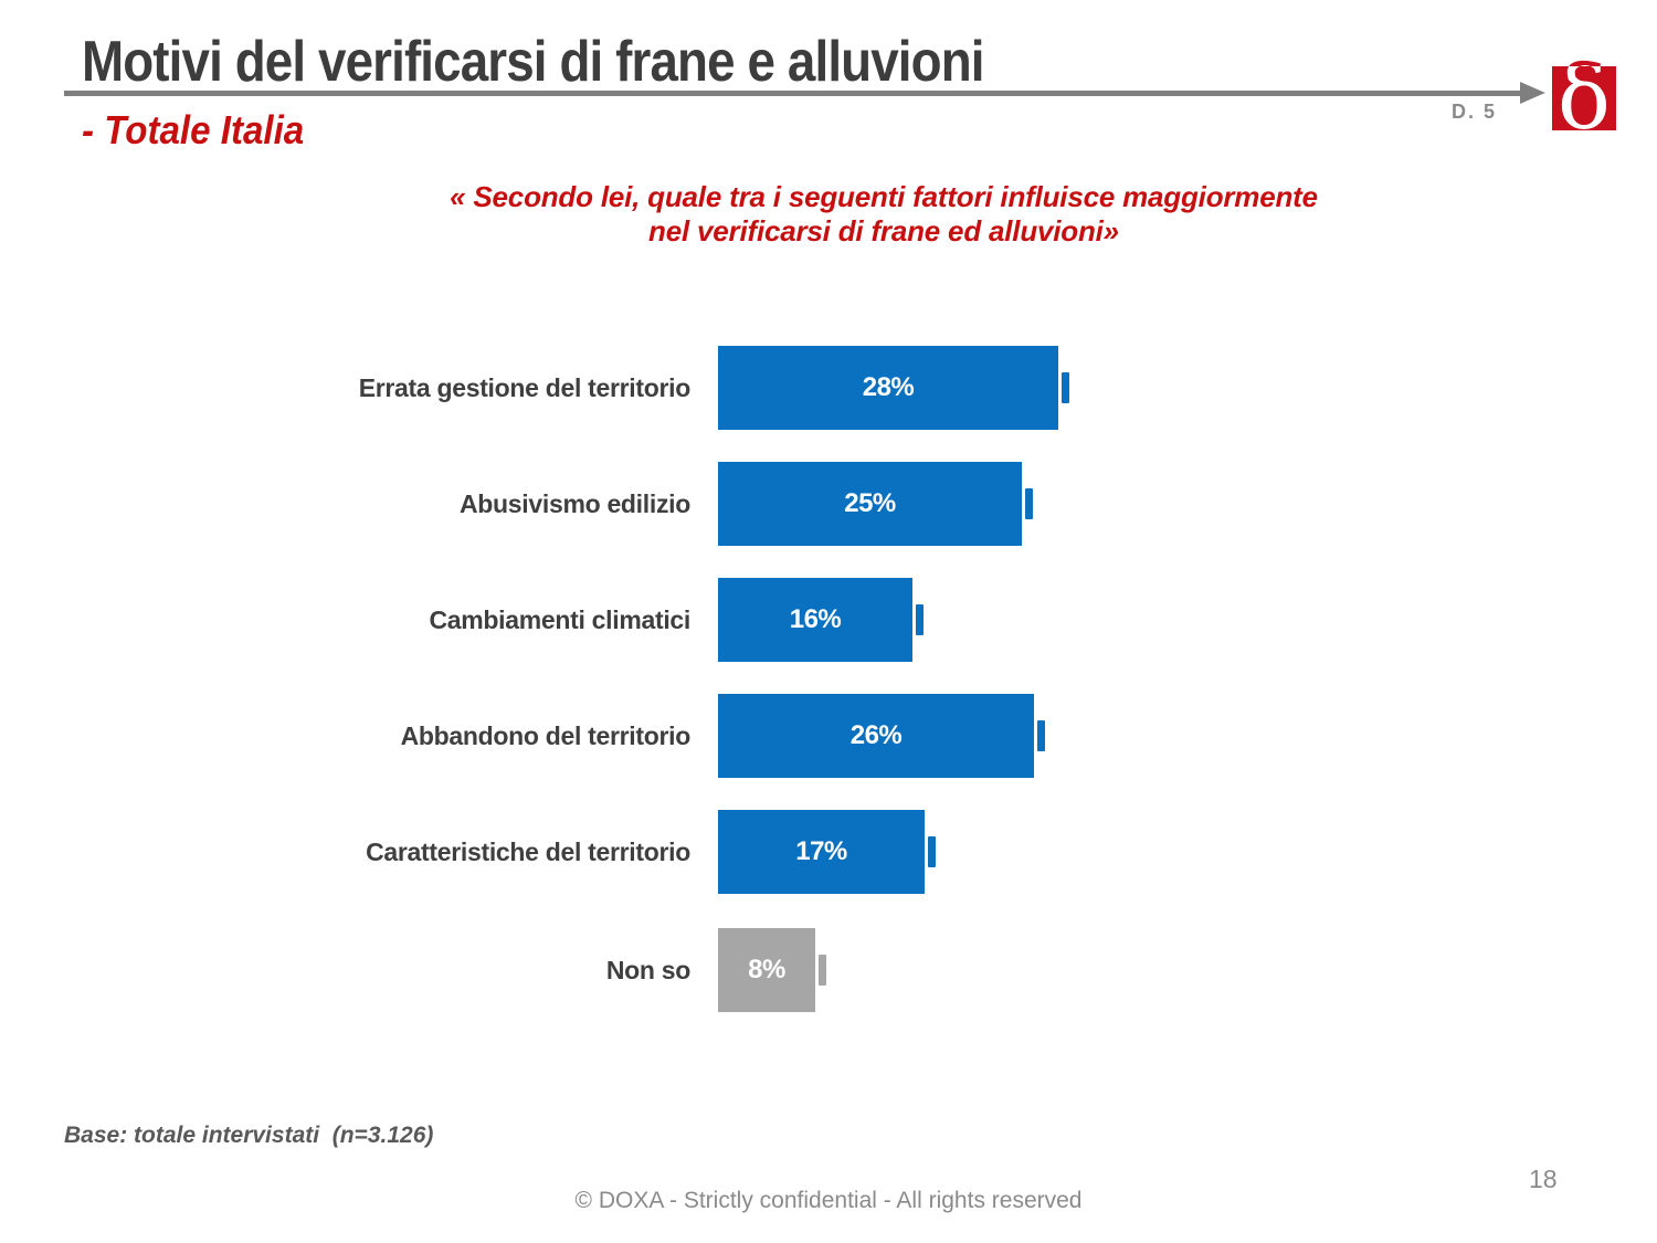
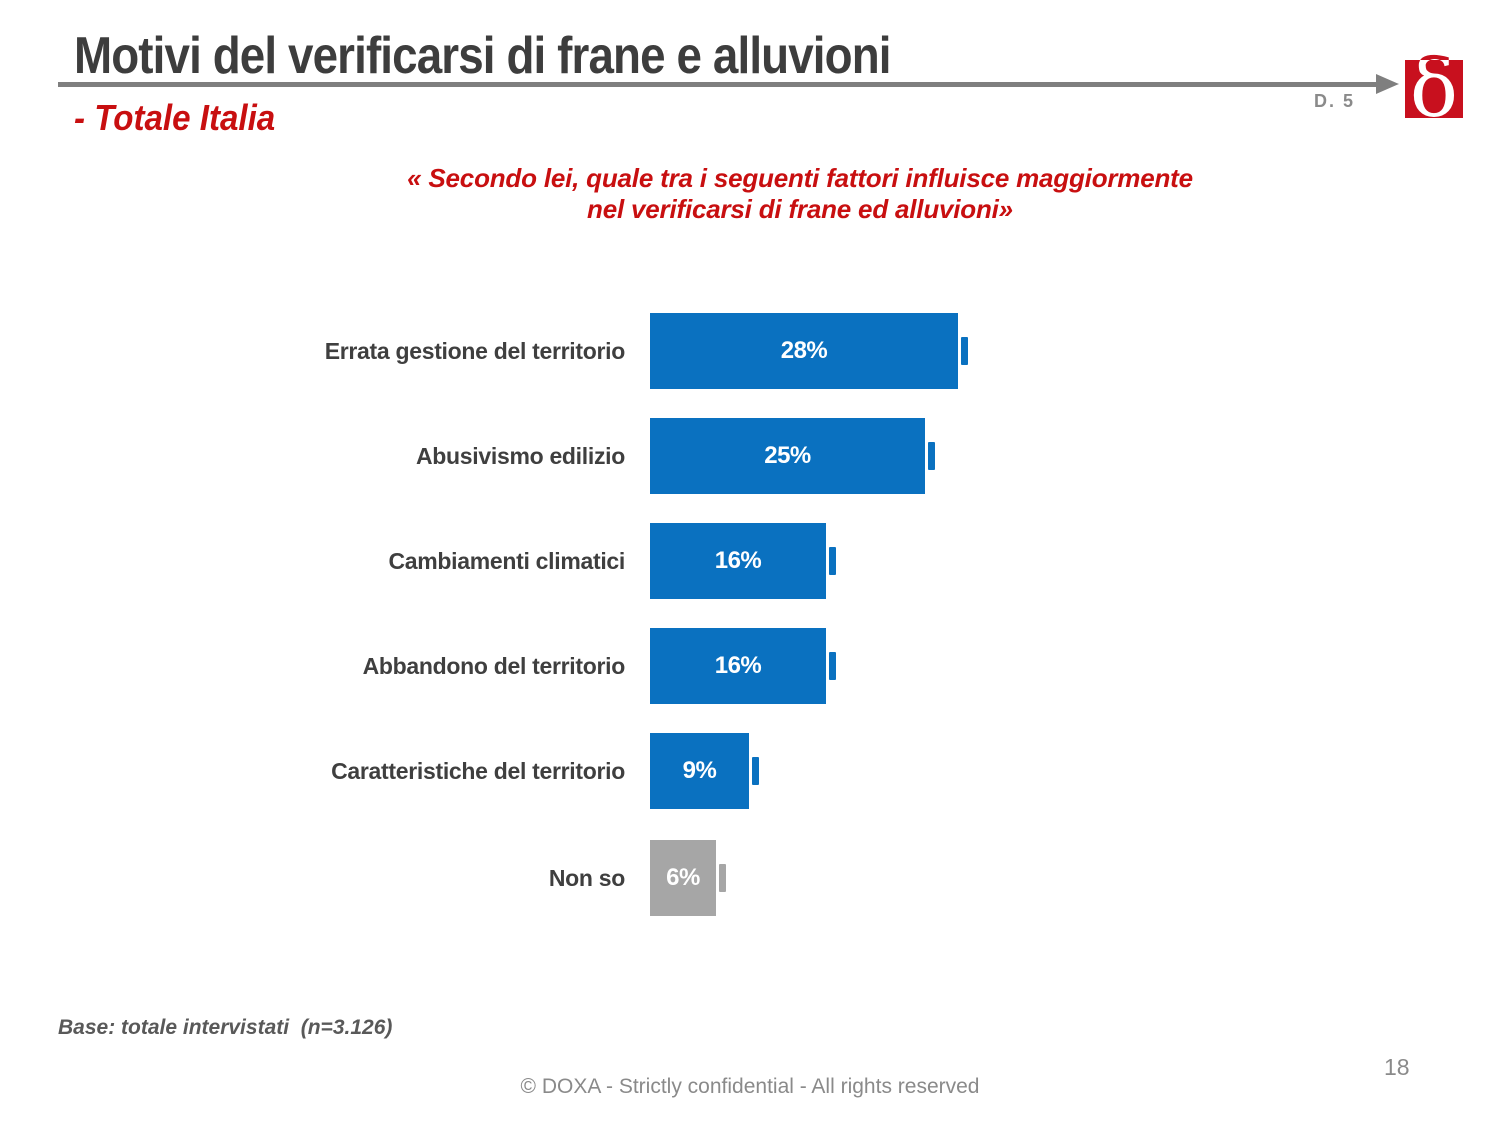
Abbandono del territorio: 26% -> 16%
Caratteristiche del territorio: 17% -> 9%
Non so: 8% -> 6%
